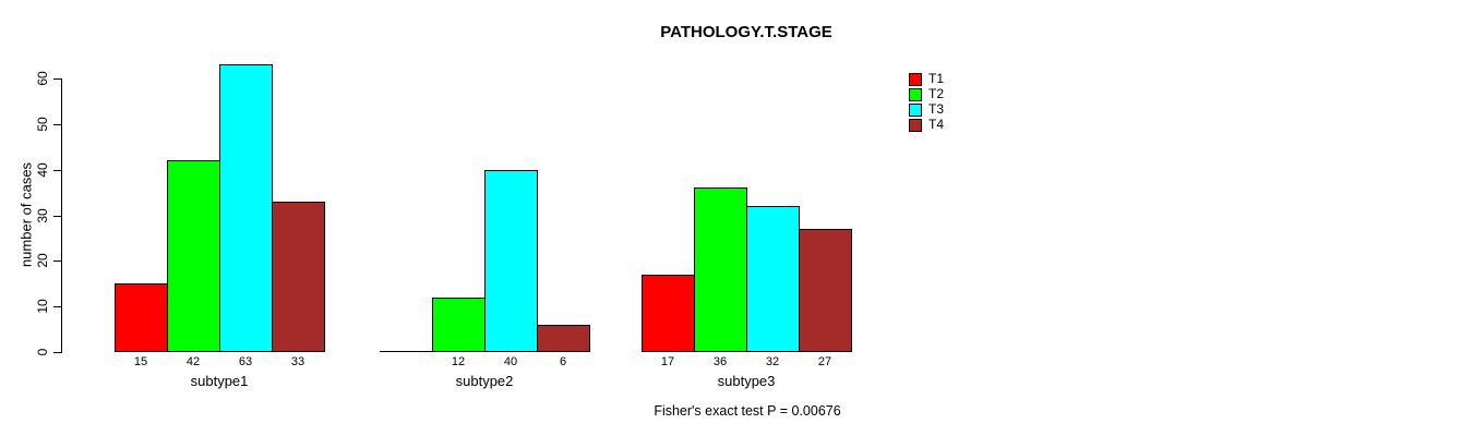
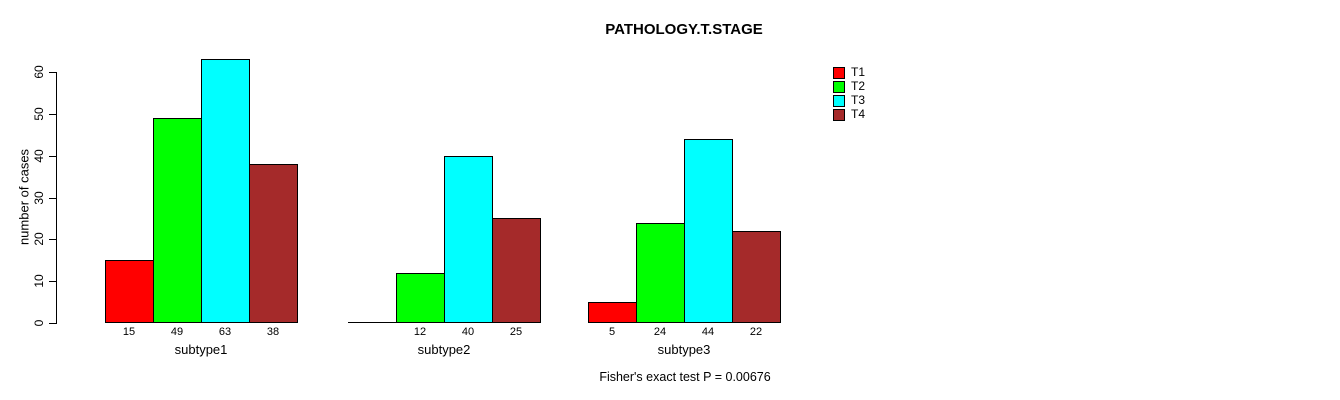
T2/subtype1: 42 -> 49
T4/subtype1: 33 -> 38
T4/subtype2: 6 -> 25
T1/subtype3: 17 -> 5
T2/subtype3: 36 -> 24
T3/subtype3: 32 -> 44
T4/subtype3: 27 -> 22
